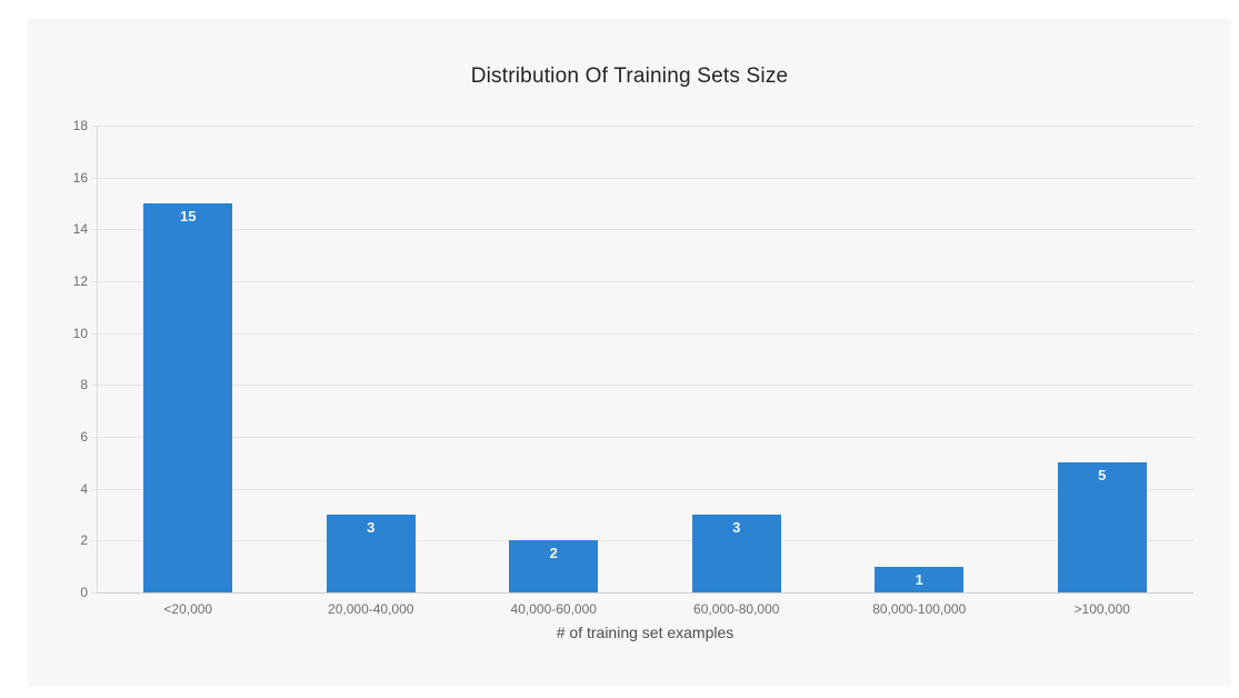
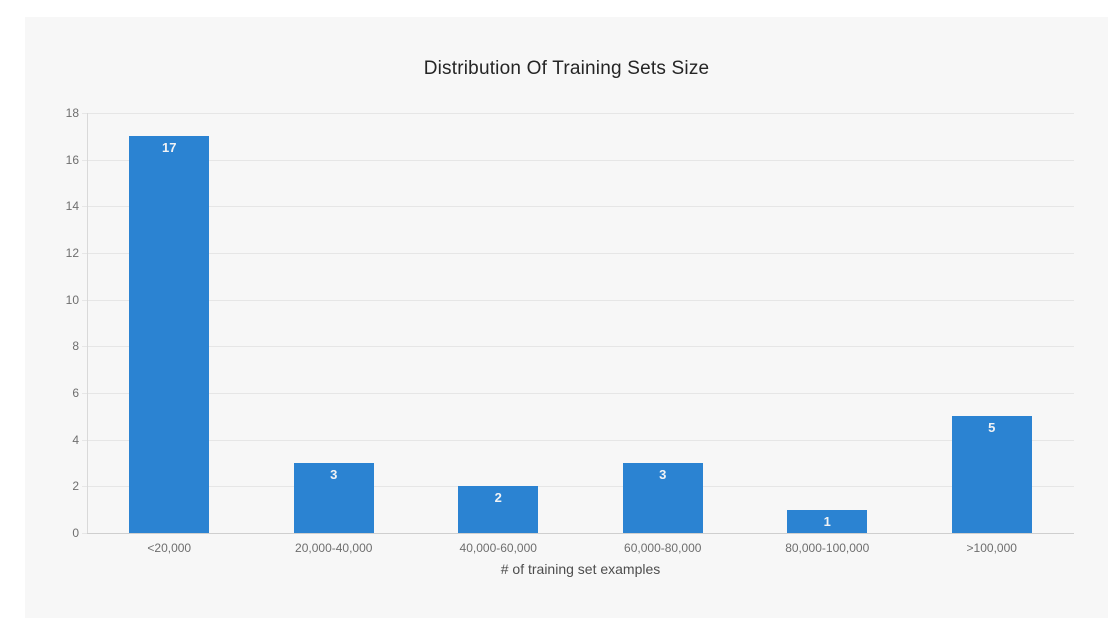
<20,000: 15 -> 17
